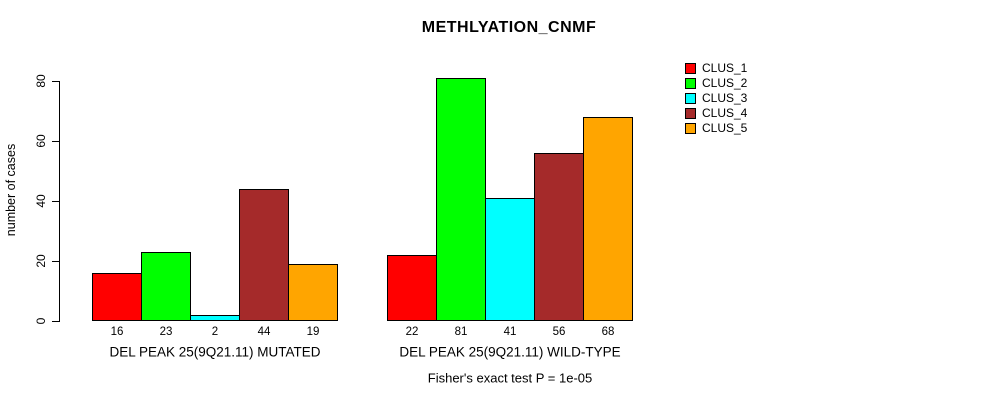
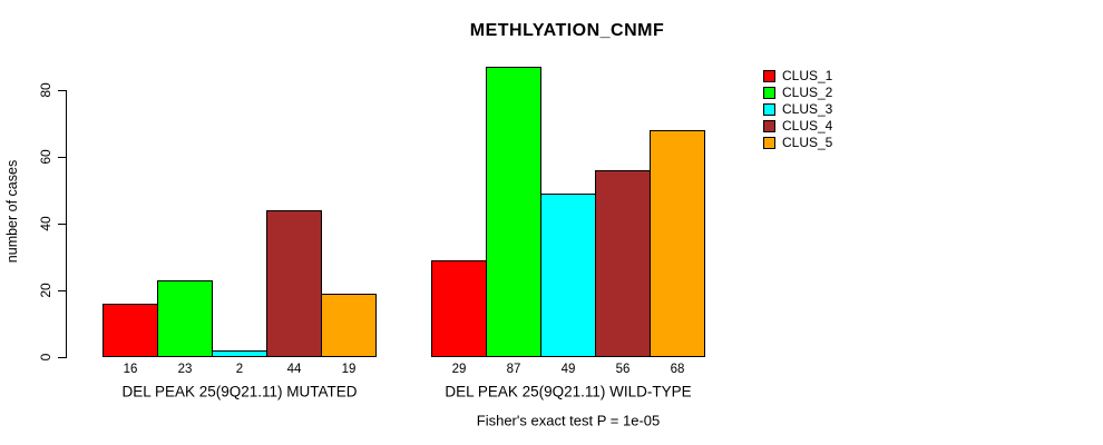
CLUS_1/DEL PEAK 25(9Q21.11) WILD-TYPE: 22 -> 29
CLUS_2/DEL PEAK 25(9Q21.11) WILD-TYPE: 81 -> 87
CLUS_3/DEL PEAK 25(9Q21.11) WILD-TYPE: 41 -> 49
